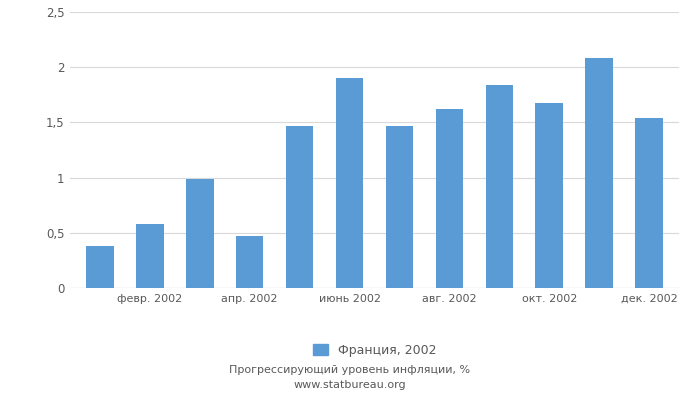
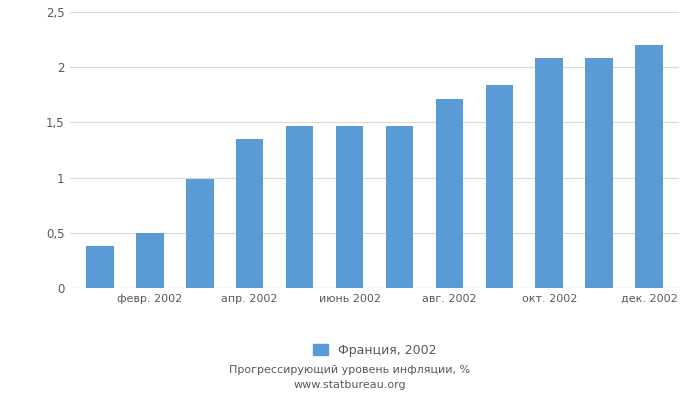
февр. 2002: 0,58 -> 0,50
апр. 2002: 0,47 -> 1,35
июнь 2002: 1,90 -> 1,47
авг. 2002: 1,62 -> 1,71
окт. 2002: 1,68 -> 2,08
дек. 2002: 1,54 -> 2,20
